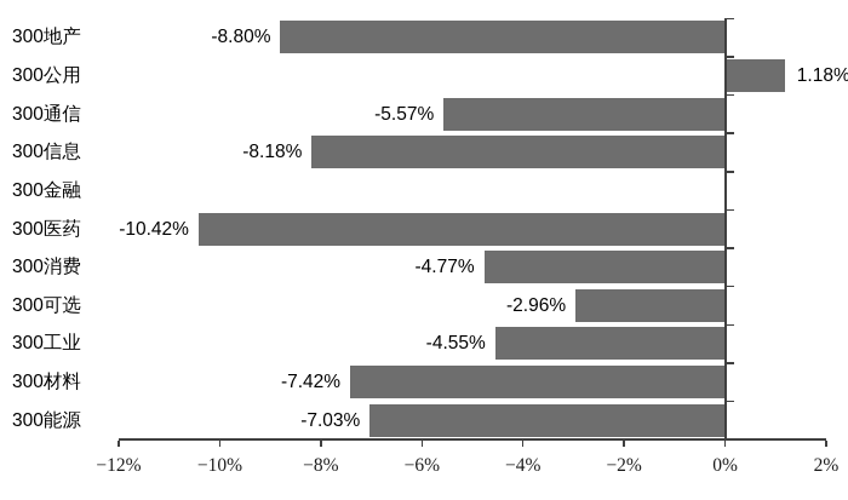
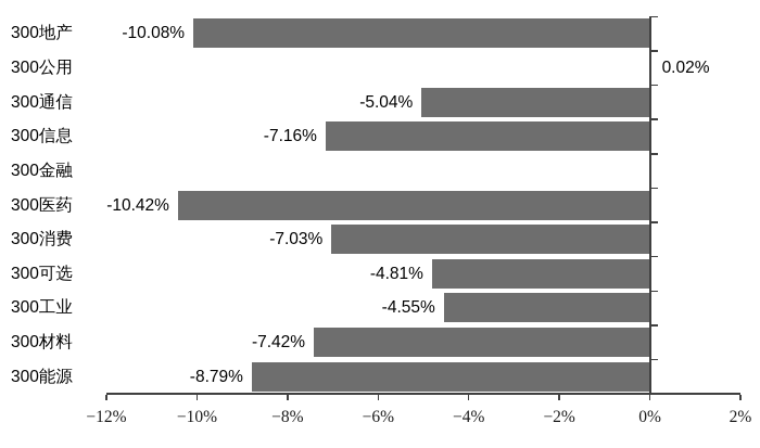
300地产: -8.80% -> -10.08%
300公用: 1.18% -> 0.02%
300通信: -5.57% -> -5.04%
300信息: -8.18% -> -7.16%
300消费: -4.77% -> -7.03%
300可选: -2.96% -> -4.81%
300能源: -7.03% -> -8.79%
